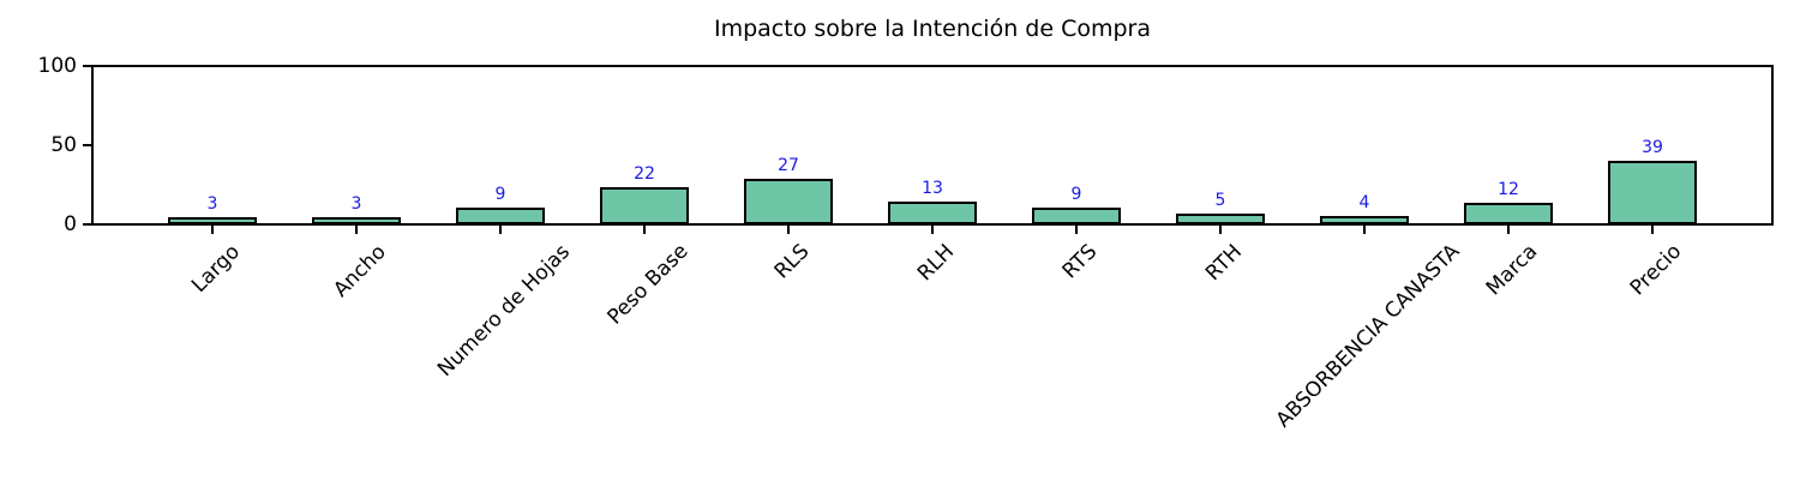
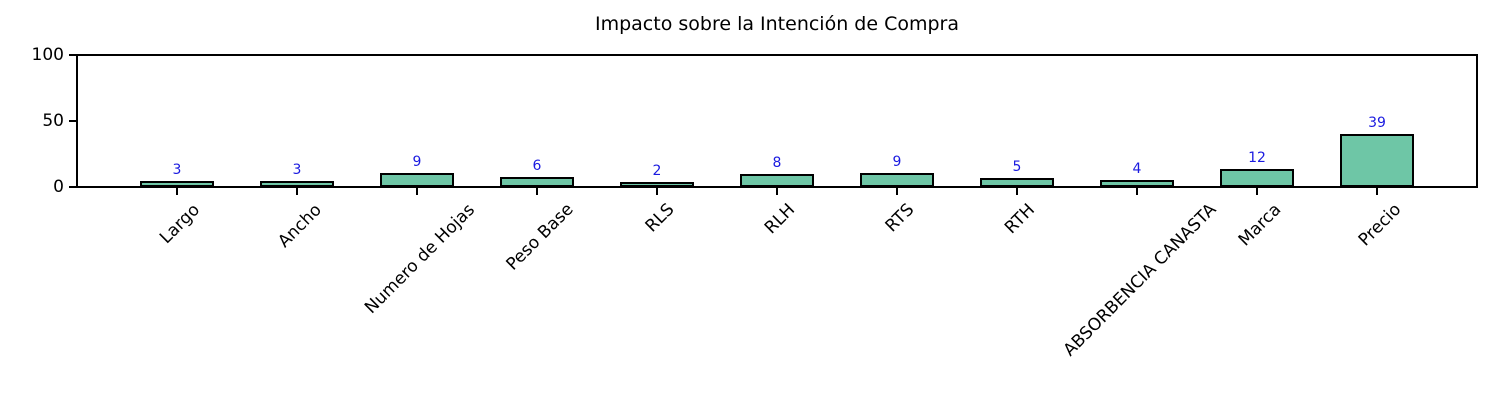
Peso Base: 22 -> 6
RLS: 27 -> 2
RLH: 13 -> 8
